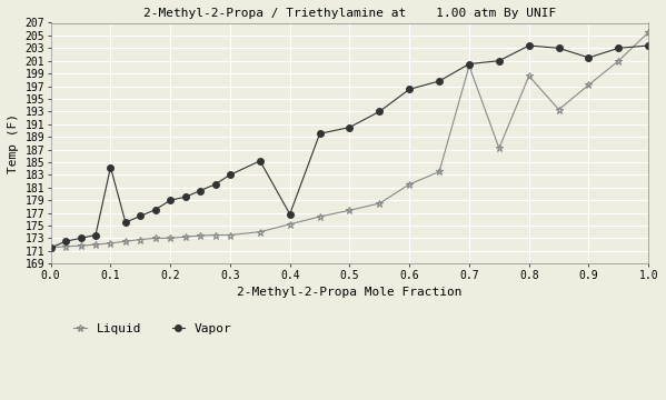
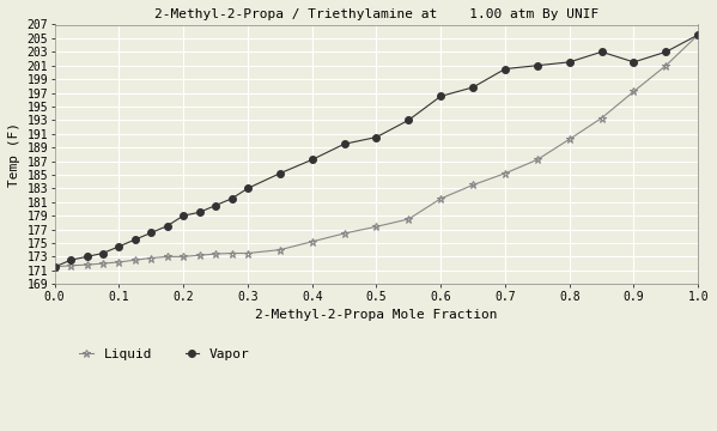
Vapor/0.1: 184.2 -> 174.5
Vapor/0.4: 176.8 -> 187.2
Liquid/0.7: 200.2 -> 185.2
Liquid/0.8: 198.6 -> 190.2
Vapor/0.8: 203.4 -> 201.5
Vapor/1.0: 203.4 -> 205.5
